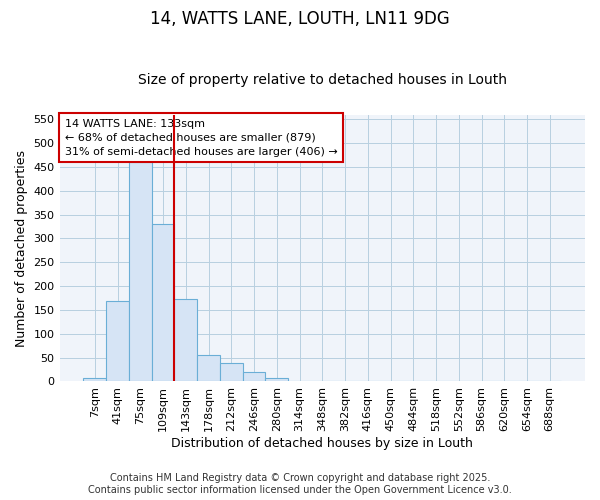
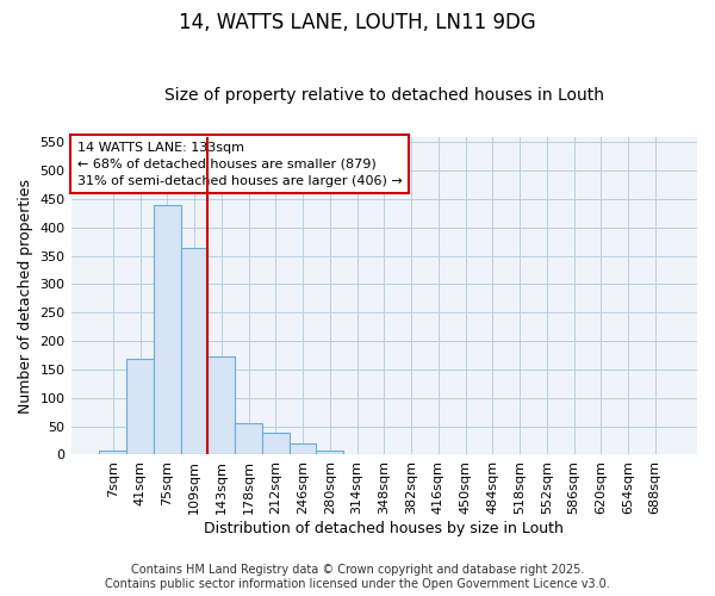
75sqm: 460 -> 440
109sqm: 330 -> 363
